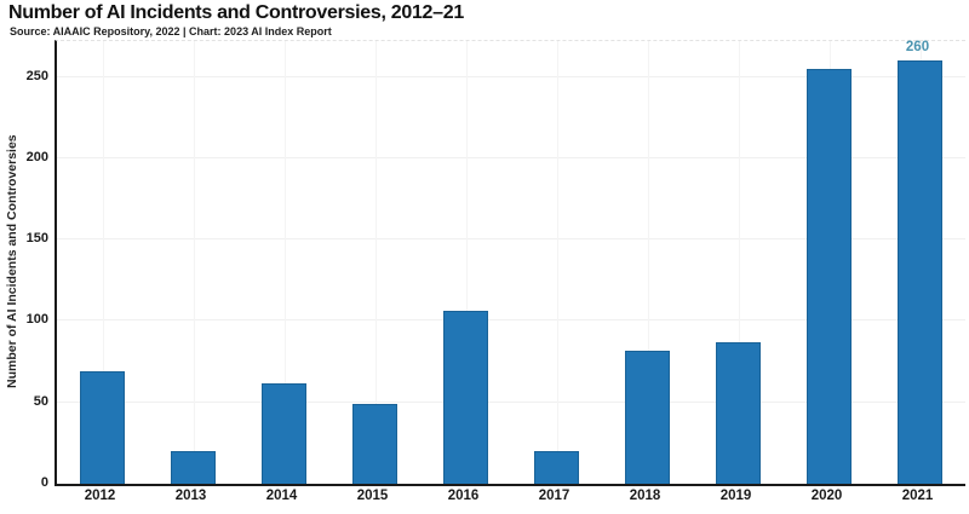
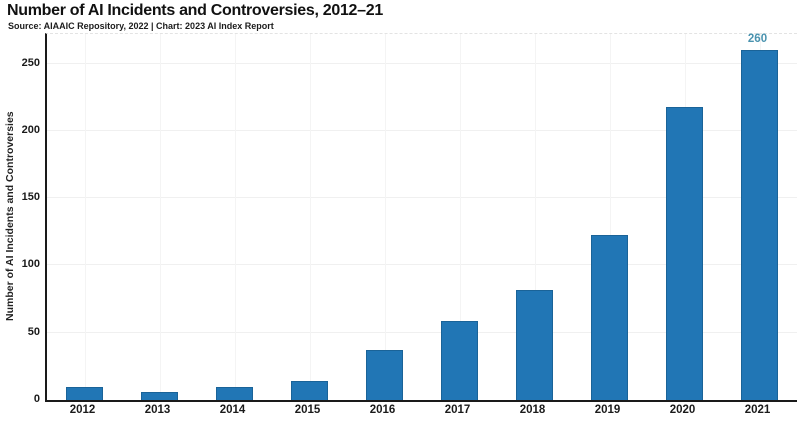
2012: 69 -> 10
2013: 20 -> 6
2014: 62 -> 10
2015: 49 -> 14
2016: 106 -> 37
2017: 20 -> 59
2019: 87 -> 123
2020: 255 -> 218
